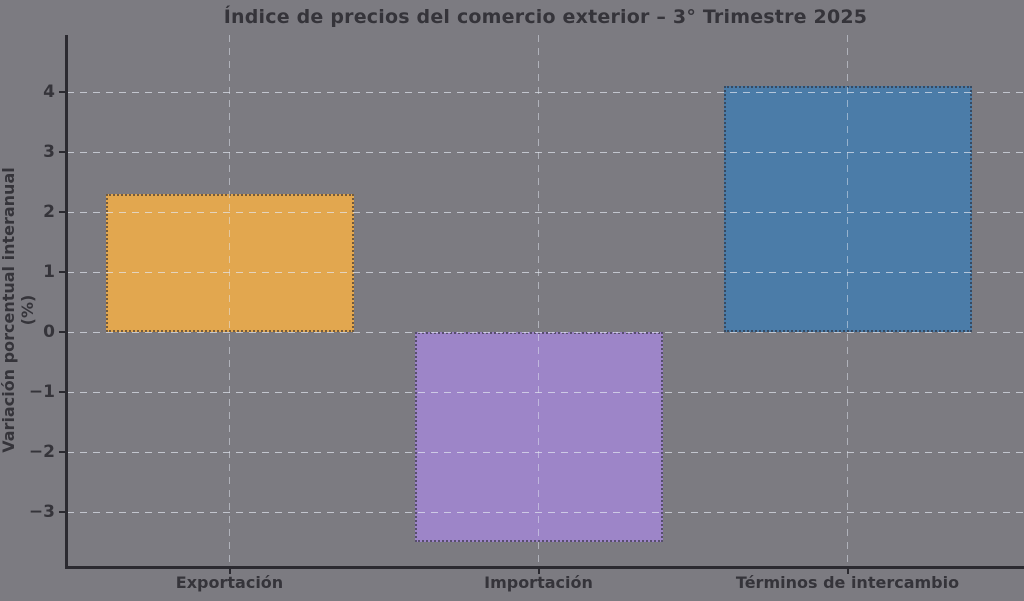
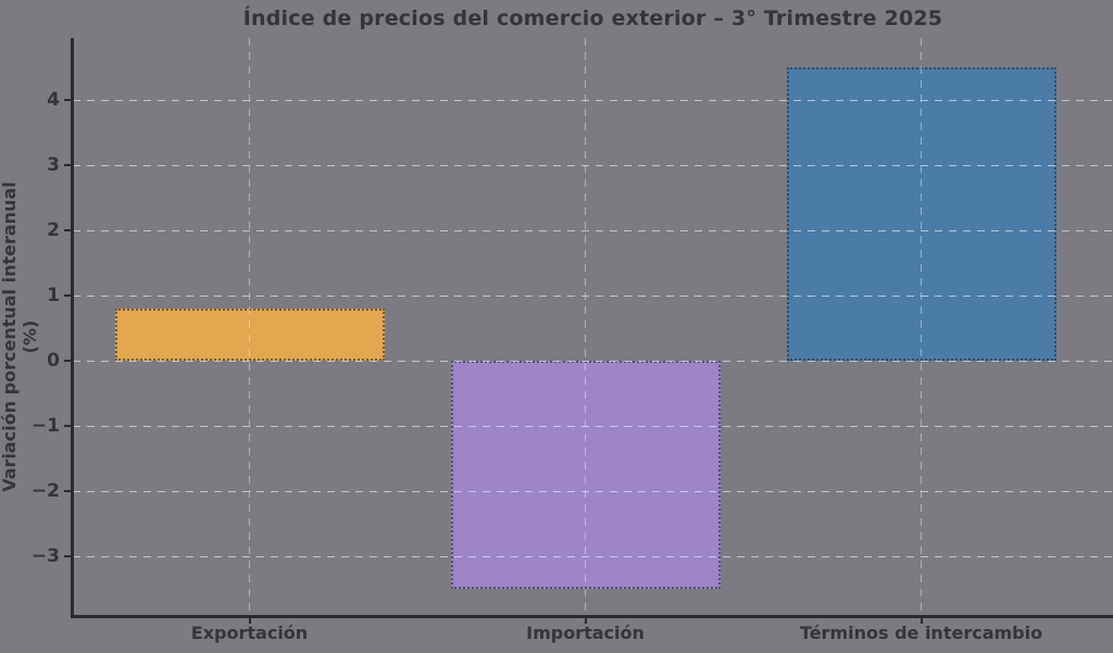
Exportación: 2.3 -> 0.8
Términos de intercambio: 4.1 -> 4.5
